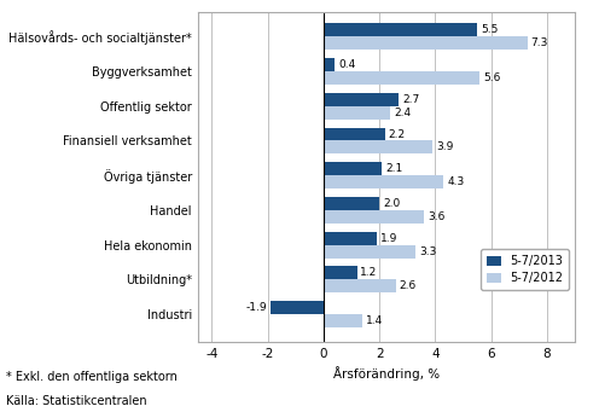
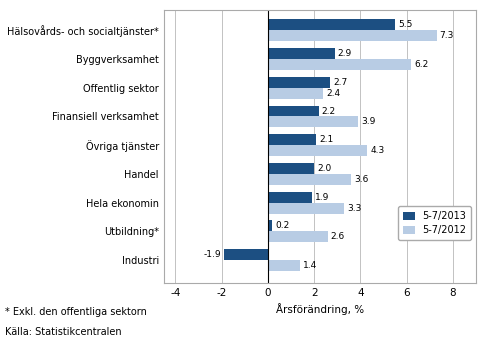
5-7/2013/Byggverksamhet: 0.4 -> 2.9
5-7/2012/Byggverksamhet: 5.6 -> 6.2
5-7/2013/Utbildning*: 1.2 -> 0.2
